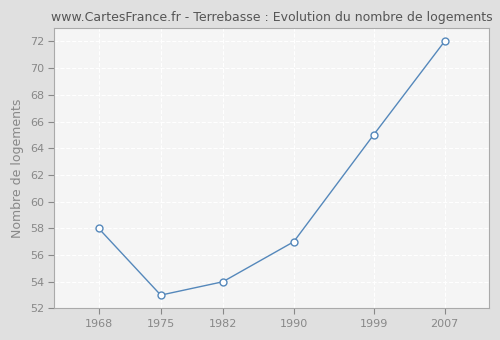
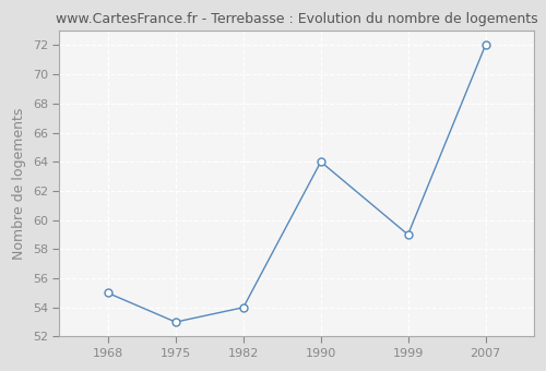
1968: 58 -> 55
1990: 57 -> 64
1999: 65 -> 59
